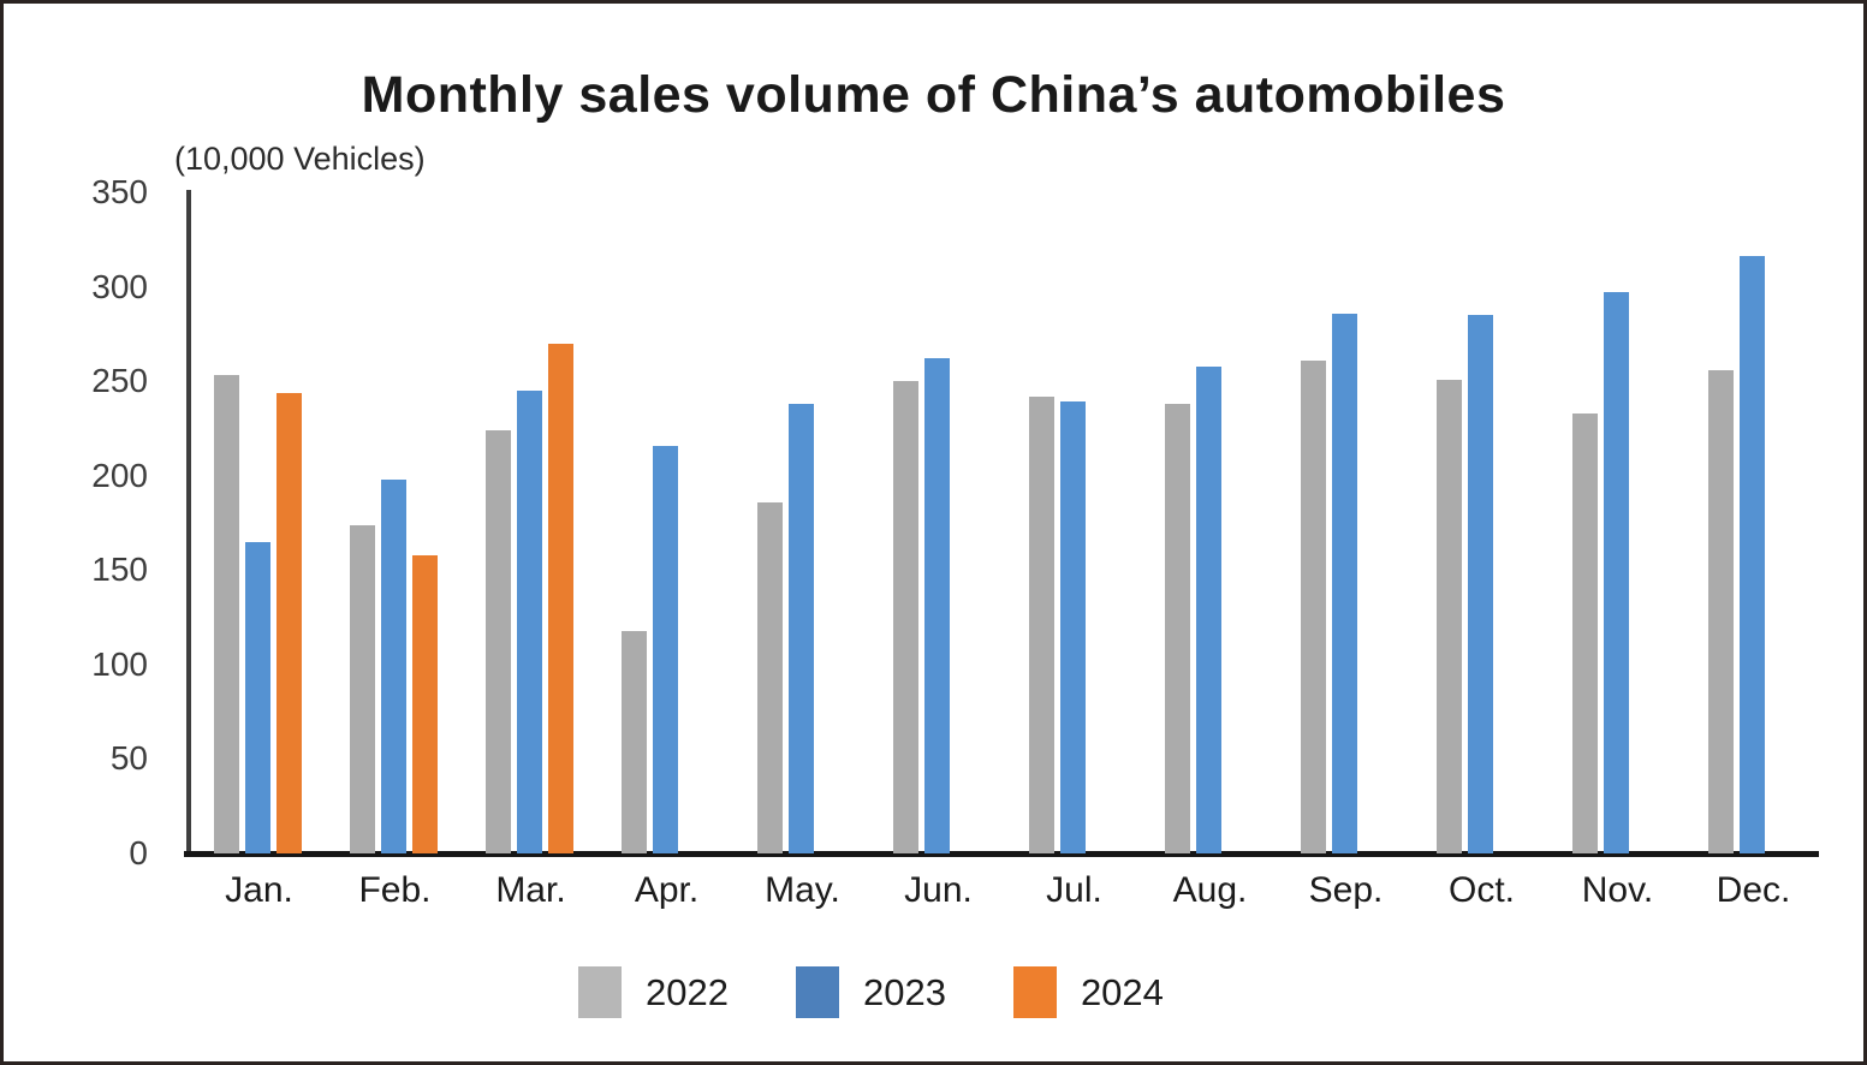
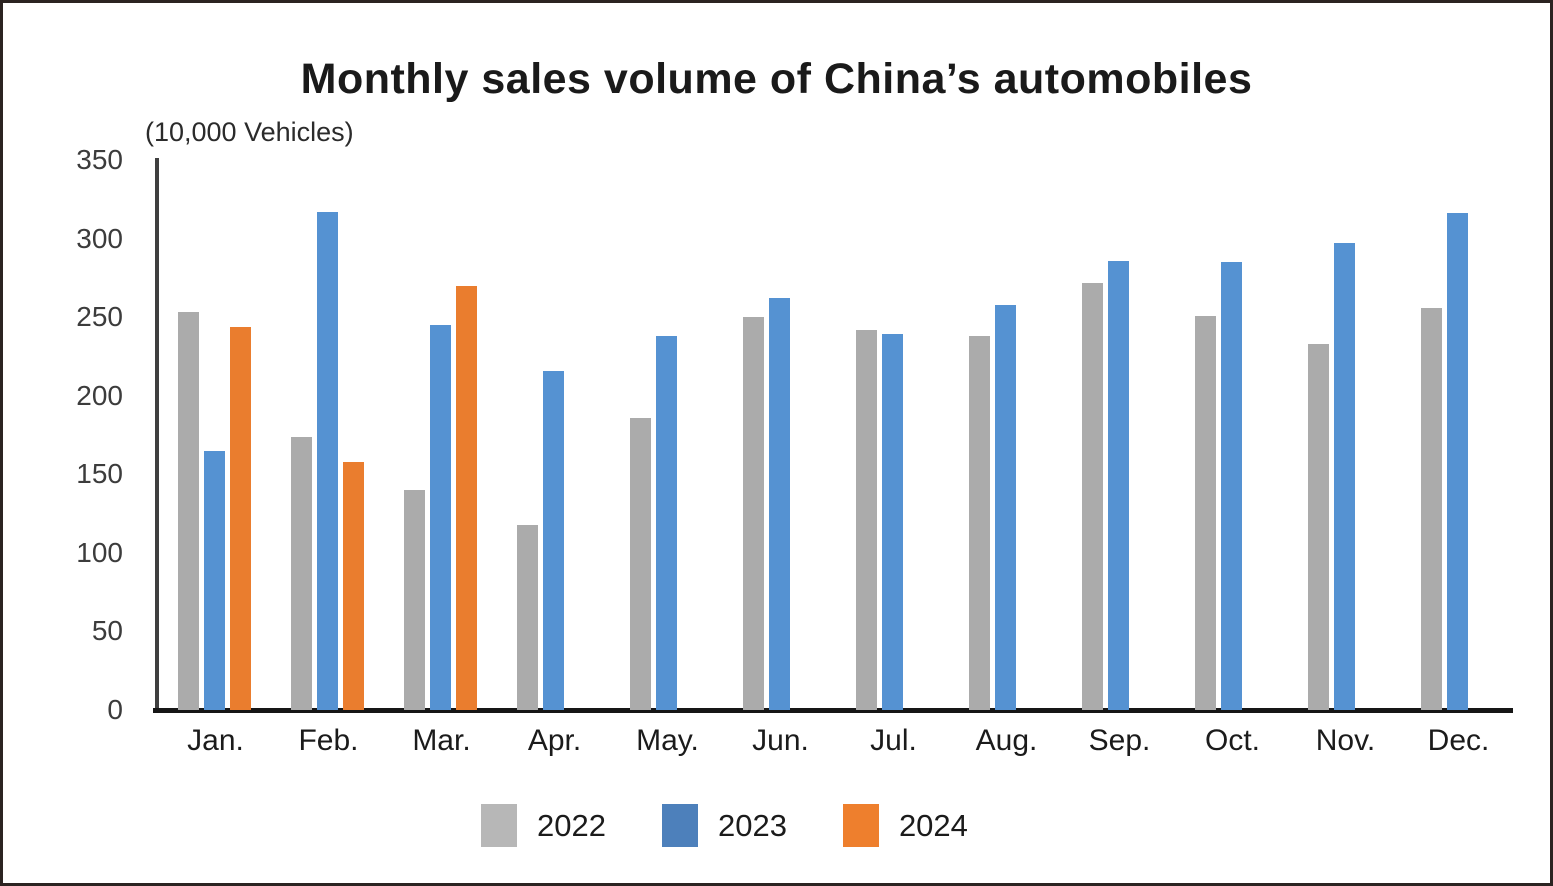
2023/Feb.: 198 -> 317
2022/Mar.: 224 -> 140
2022/Sep.: 261 -> 272
